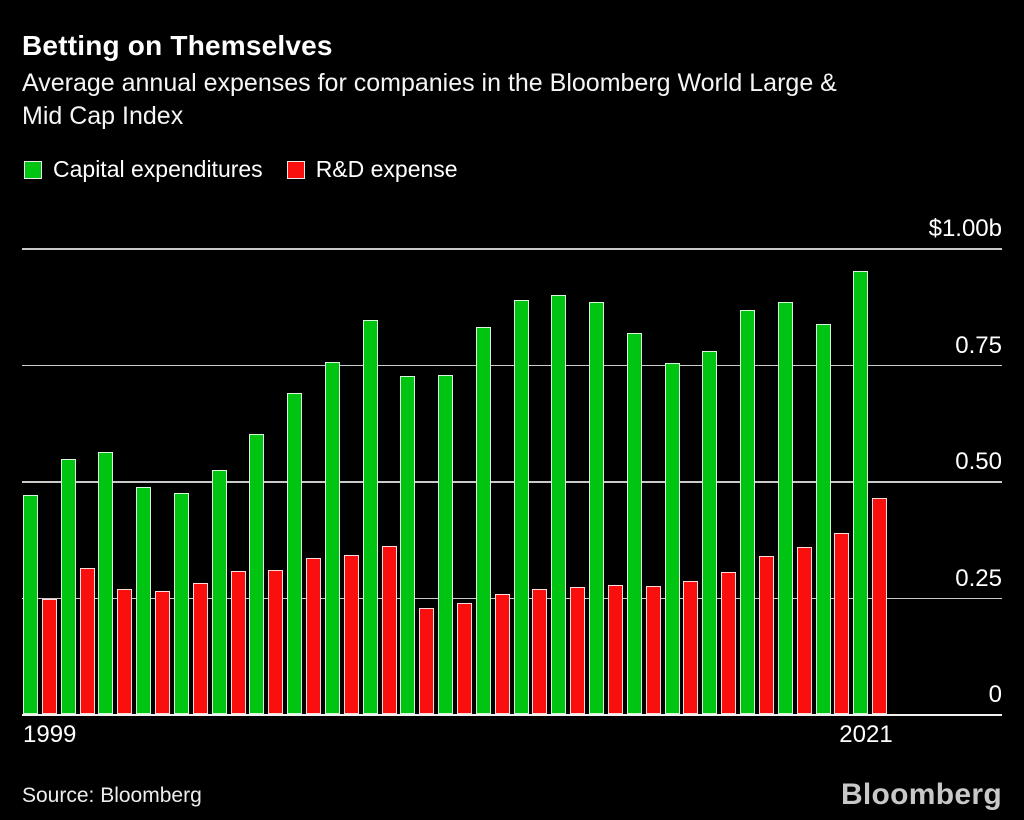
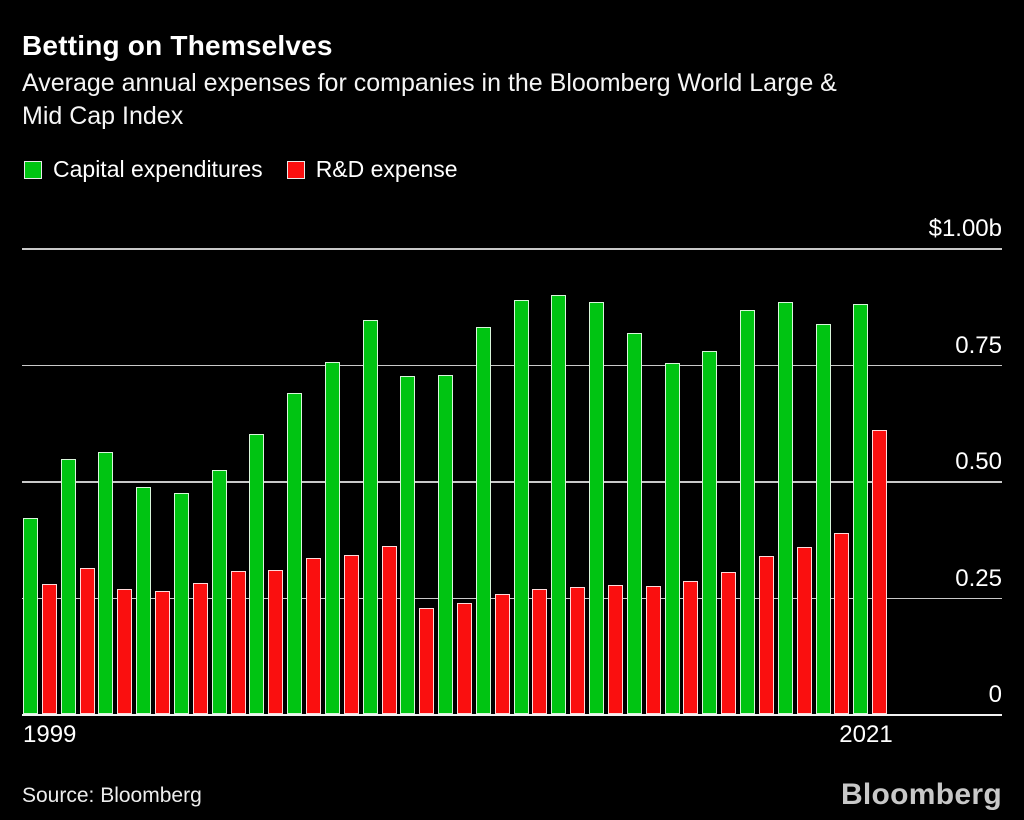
Capital expenditures/1999: $0.47b -> $0.42b
R&D expense/1999: $0.25b -> $0.28b
Capital expenditures/2021: $0.95b -> $0.88b
R&D expense/2021: $0.46b -> $0.61b
